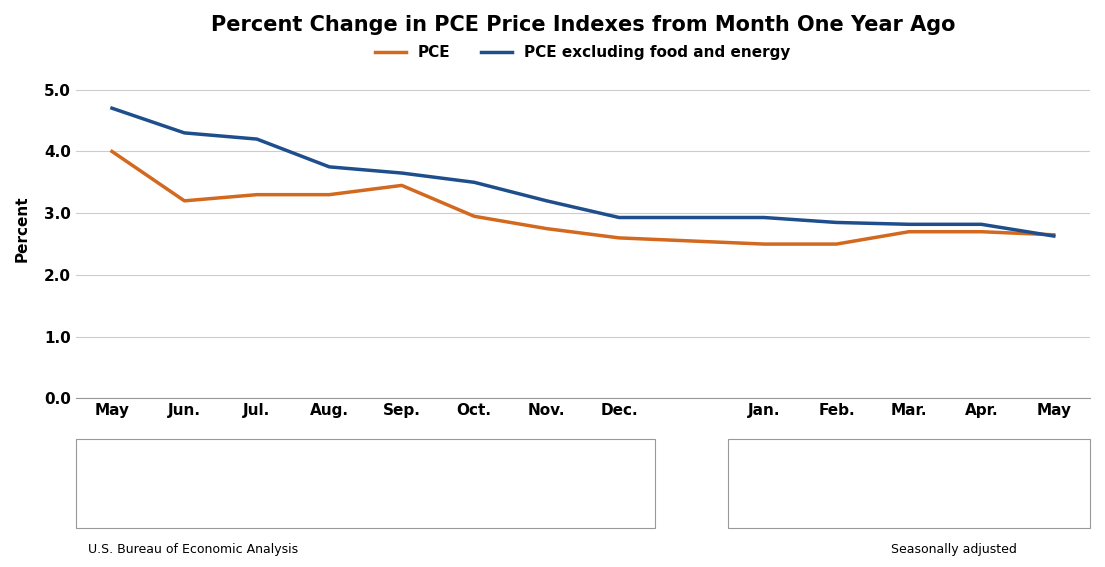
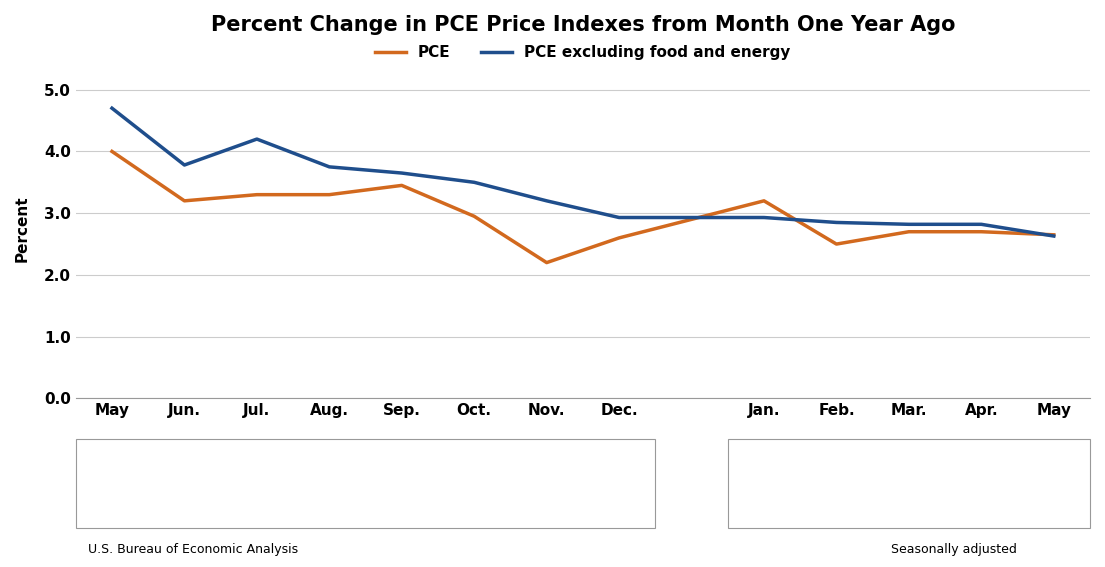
PCE excluding food and energy/Jun.: 4.30 -> 3.78
PCE/Nov.: 2.75 -> 2.20
PCE/Jan.: 2.50 -> 3.20
